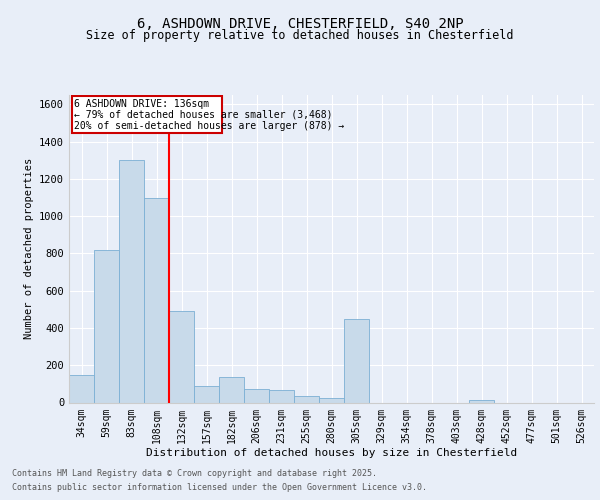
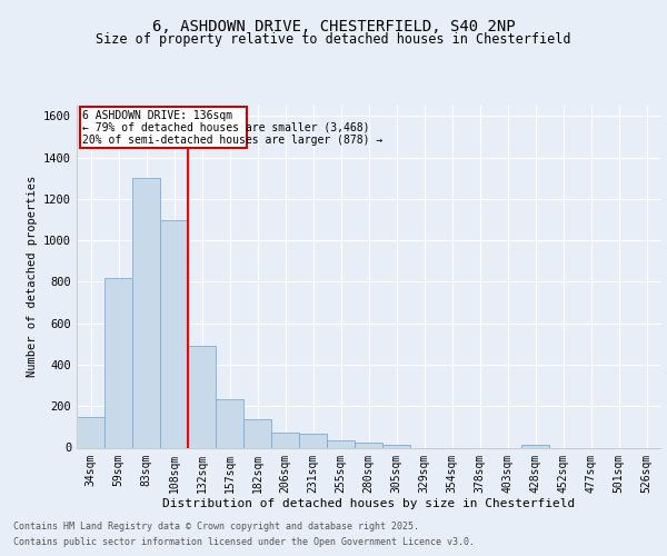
157sqm: 90 -> 240
305sqm: 450 -> 10
